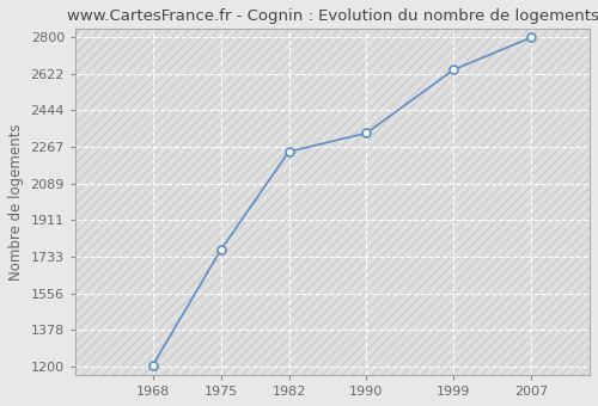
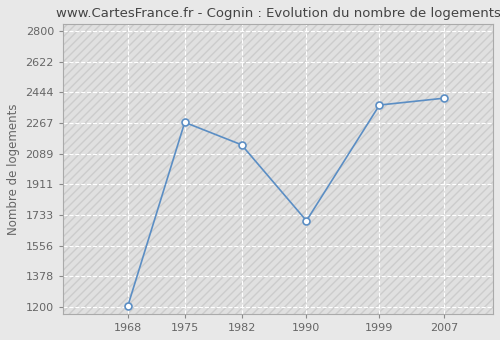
1975: 1770 -> 2270
1982: 2240 -> 2140
1990: 2330 -> 1700
1999: 2640 -> 2370
2007: 2800 -> 2410
